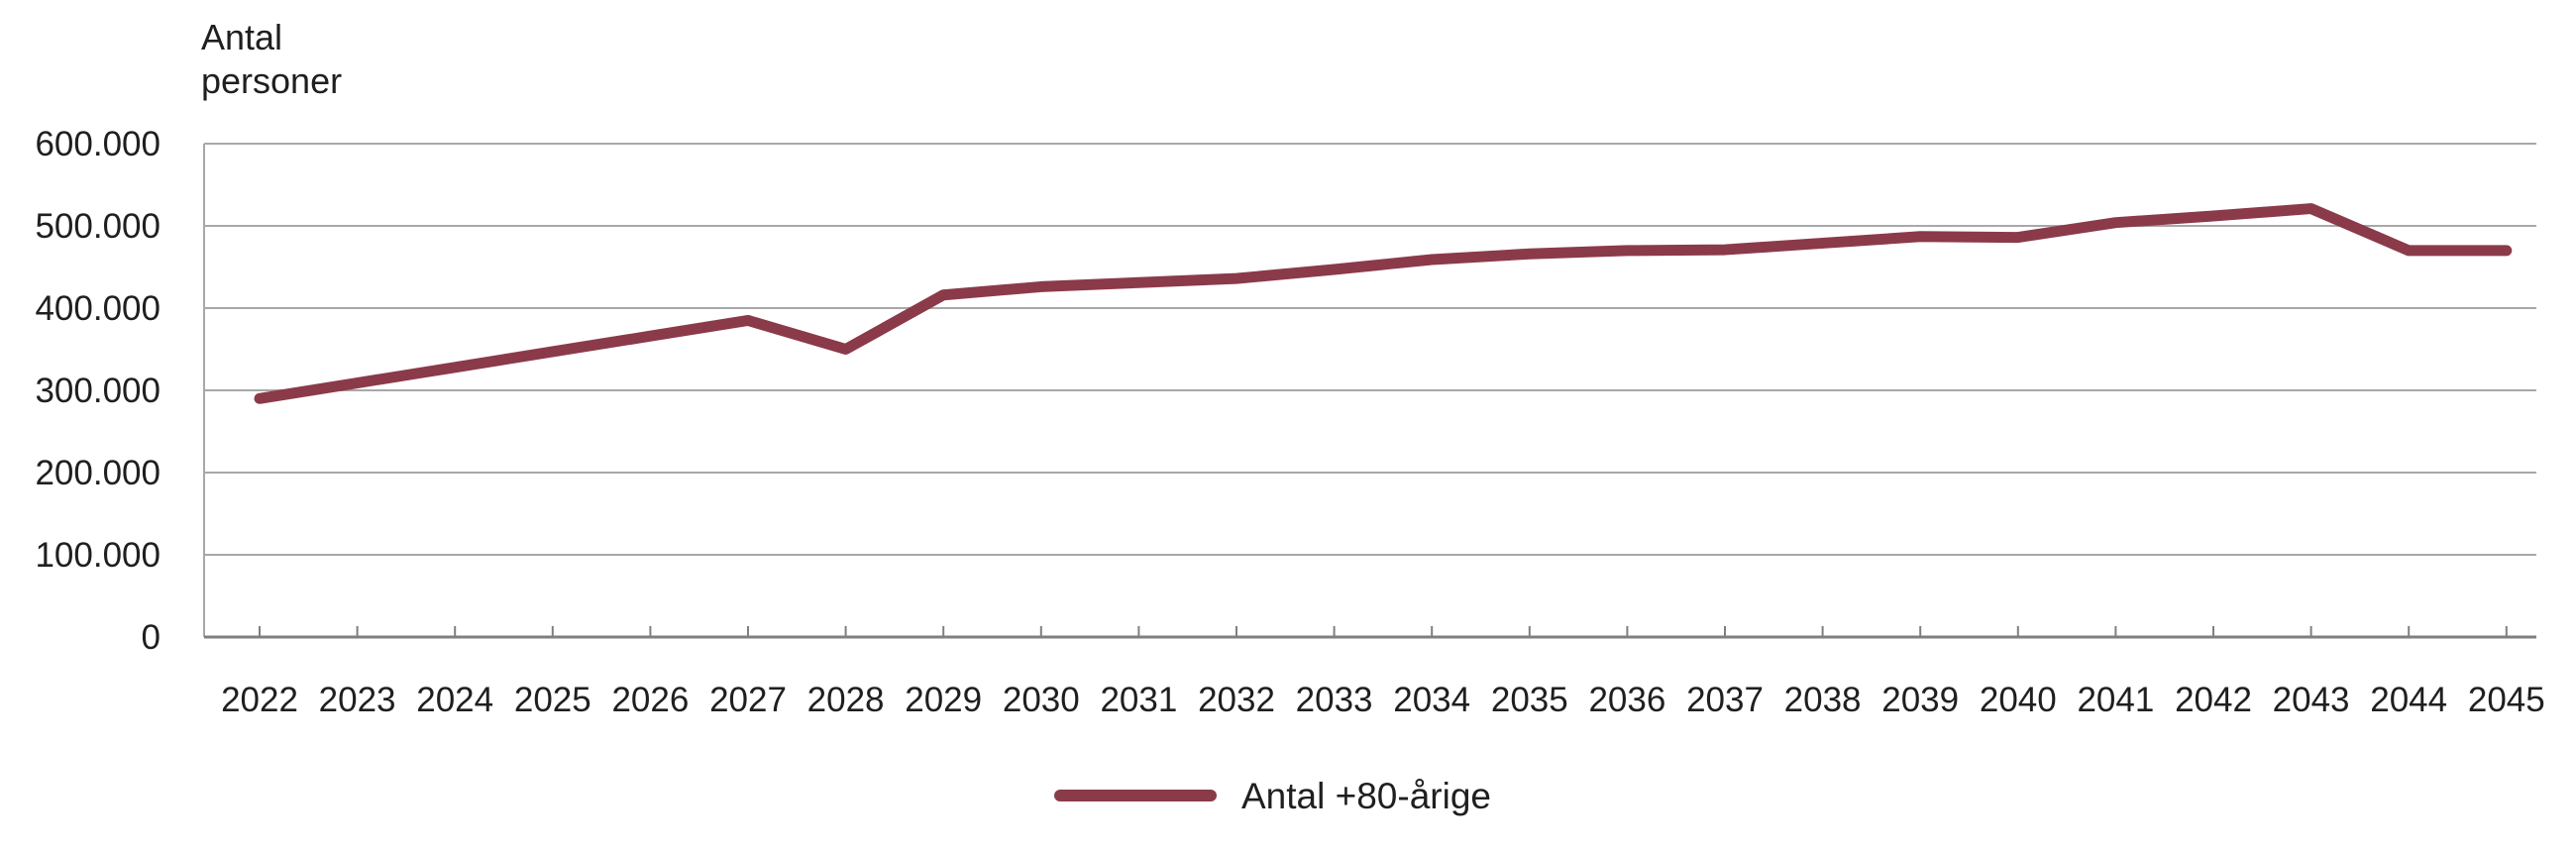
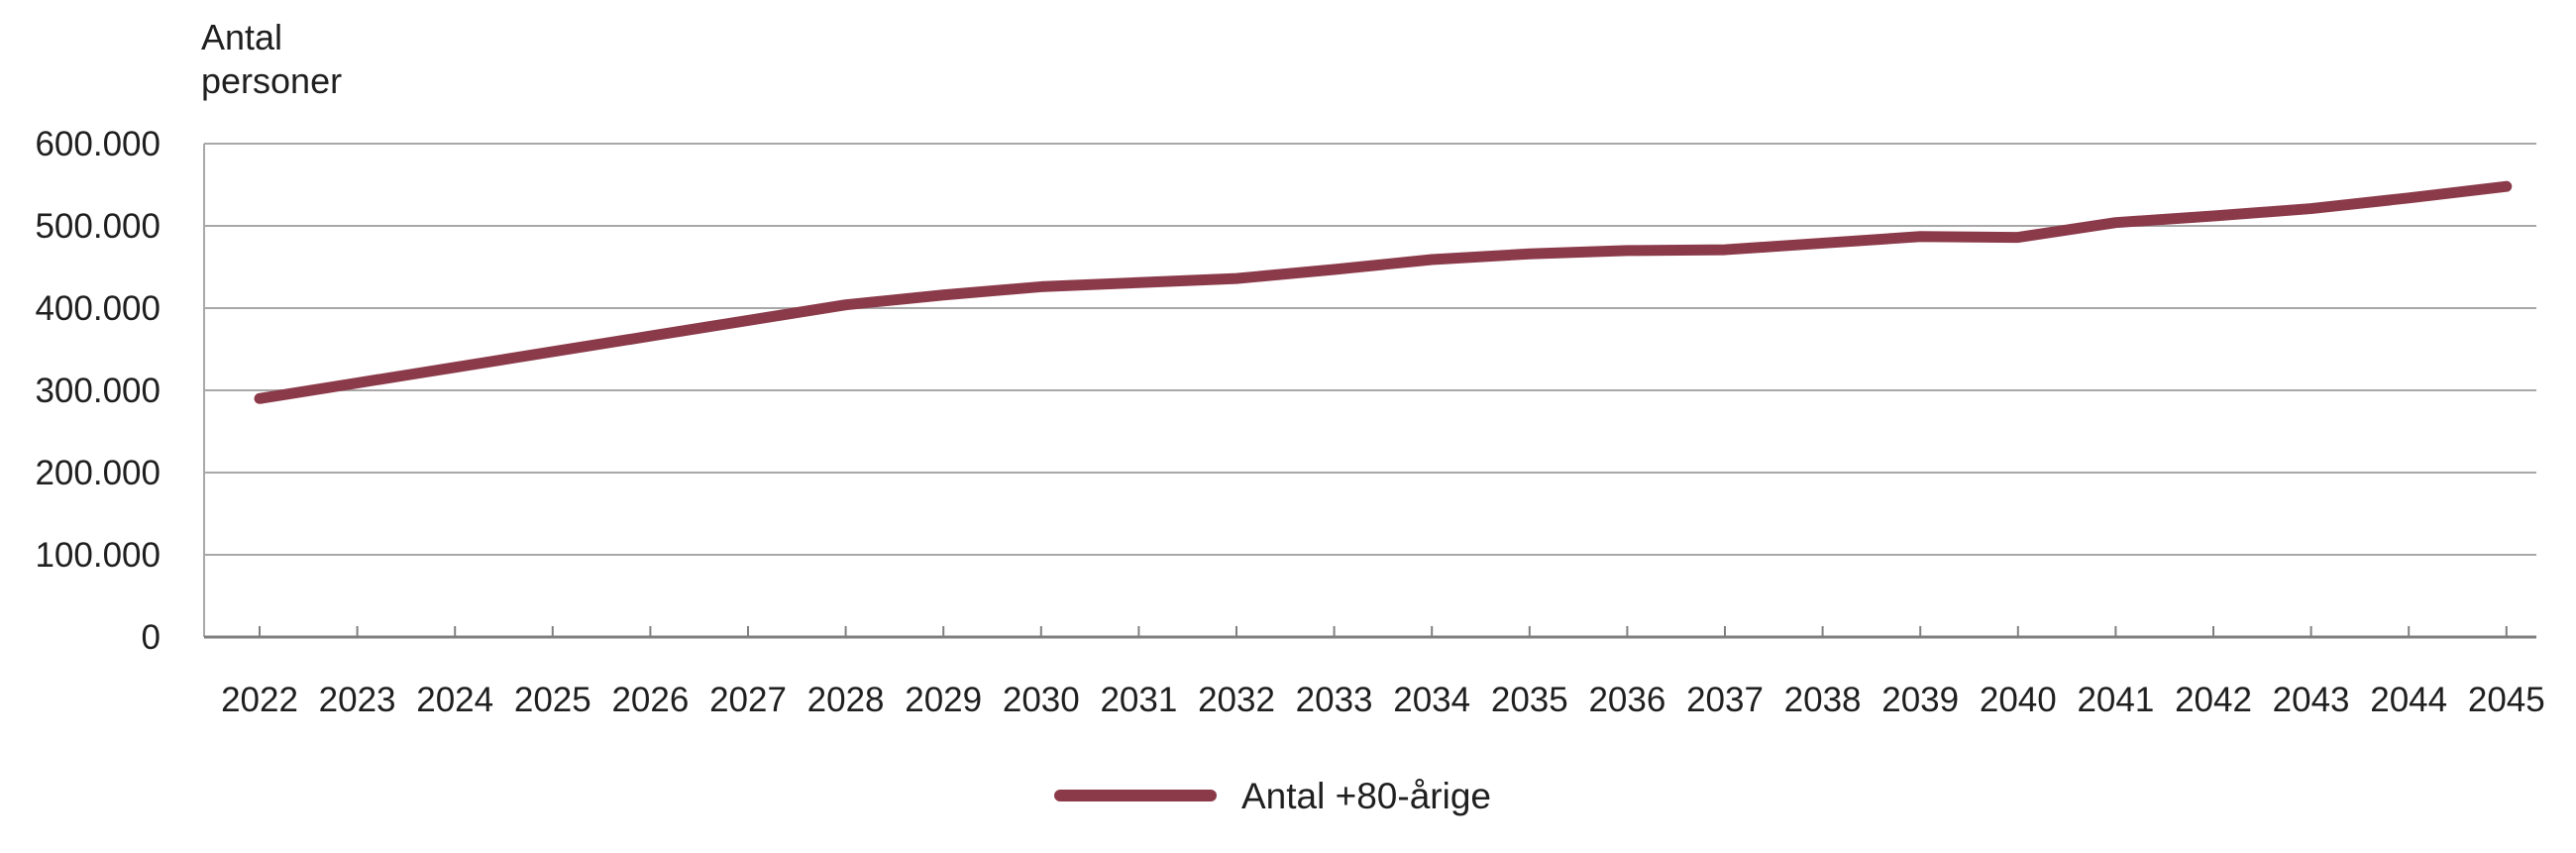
2028: 350000 -> 400000
2044: 470000 -> 530000
2045: 470000 -> 550000
